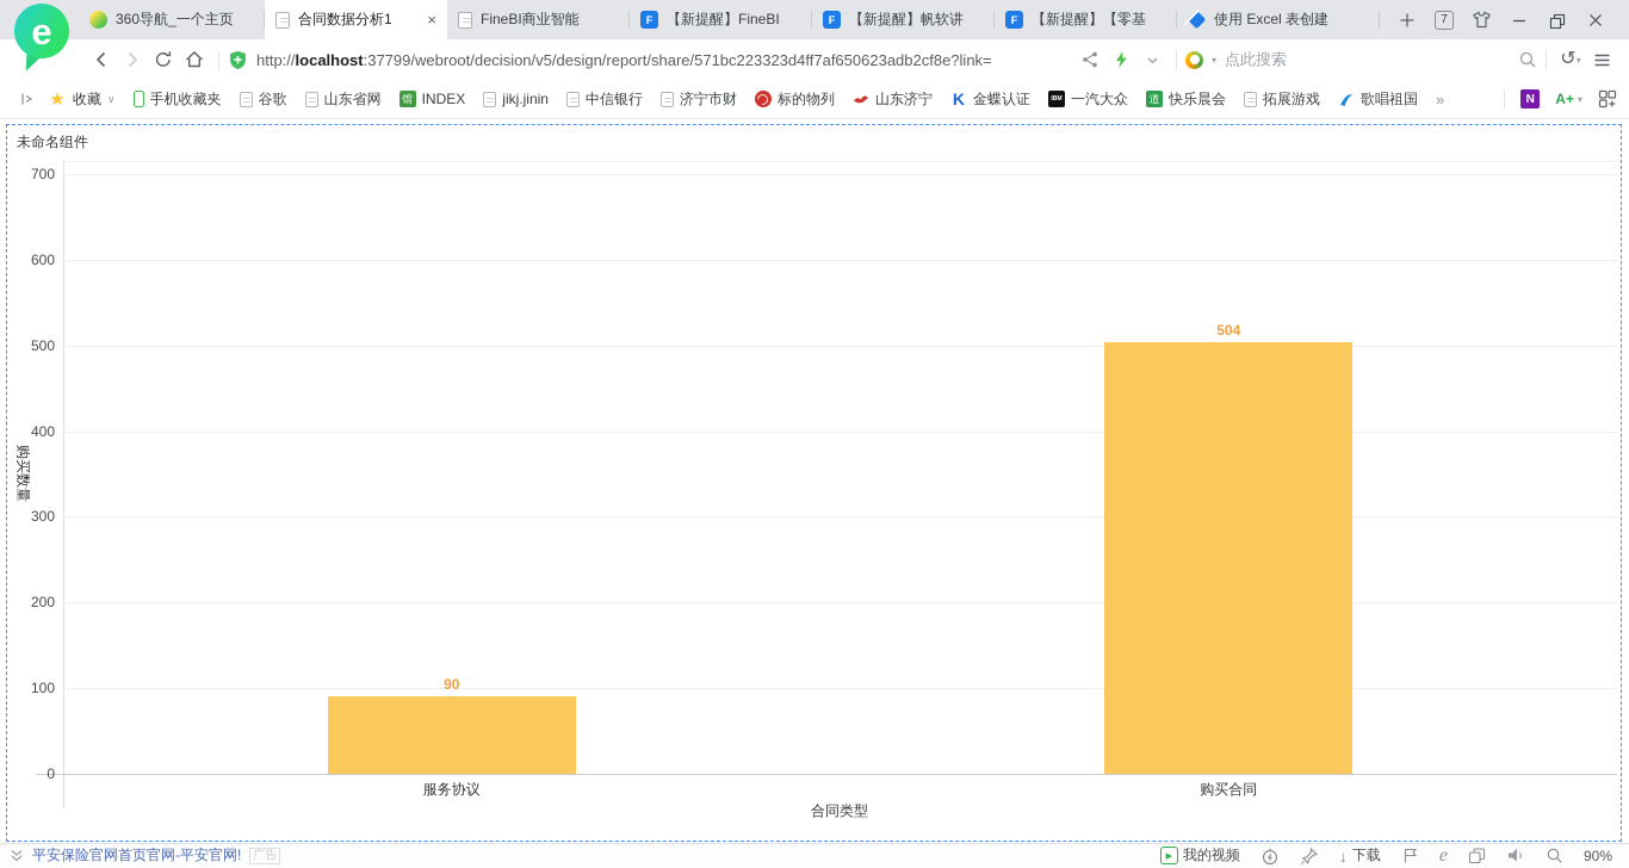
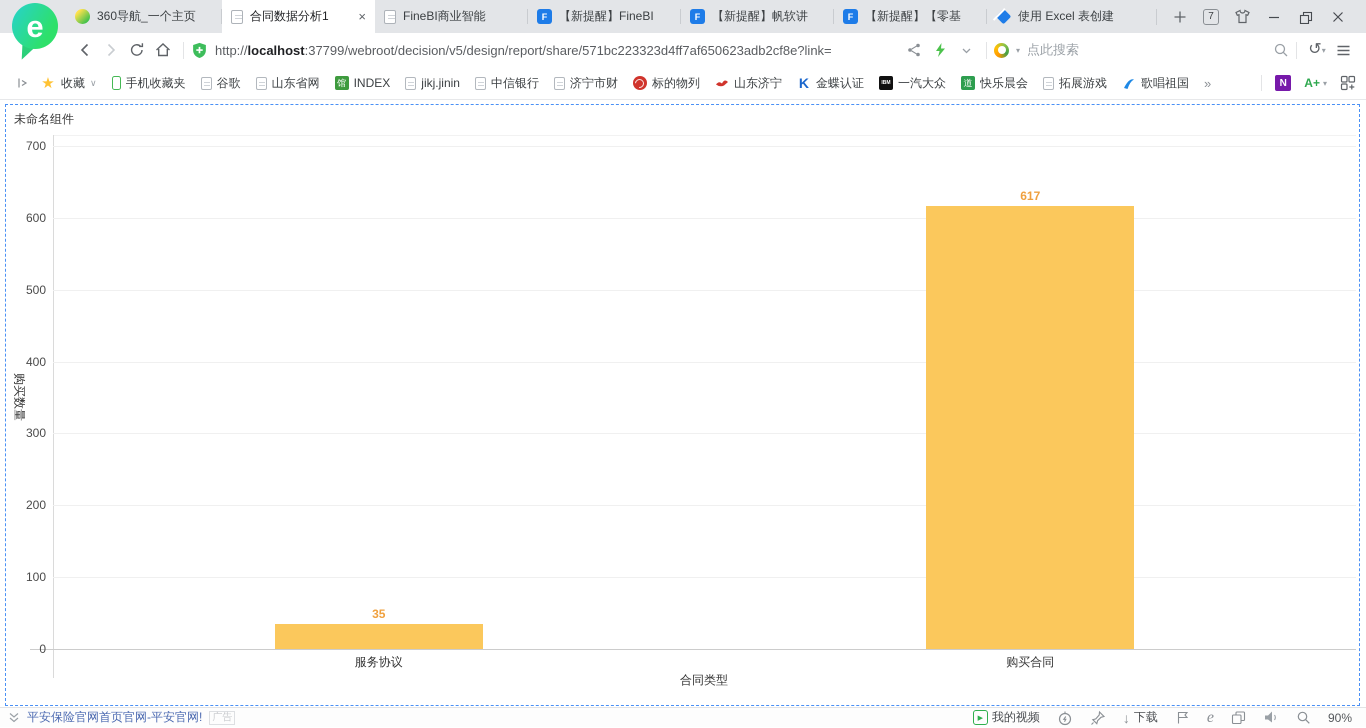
服务协议: 90 -> 35
购买合同: 504 -> 617
